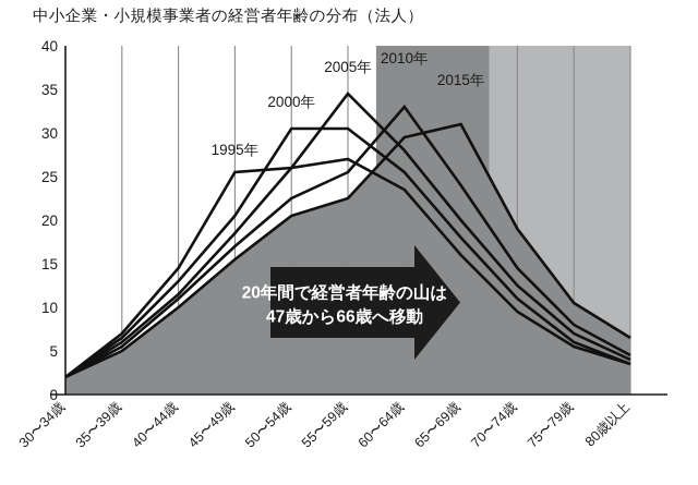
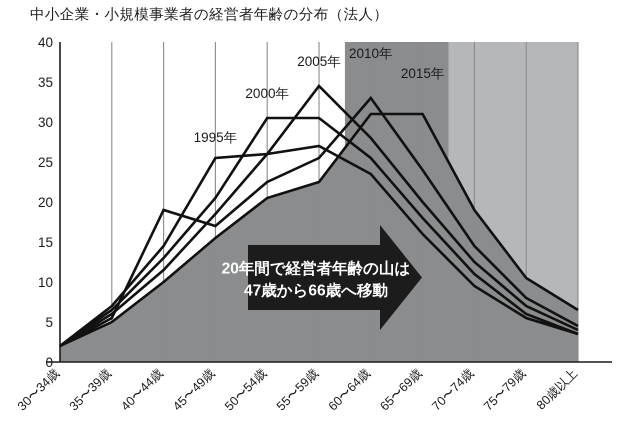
2010年/40〜44歳: 11 -> 19
2015年/60〜64歳: 30 -> 31
